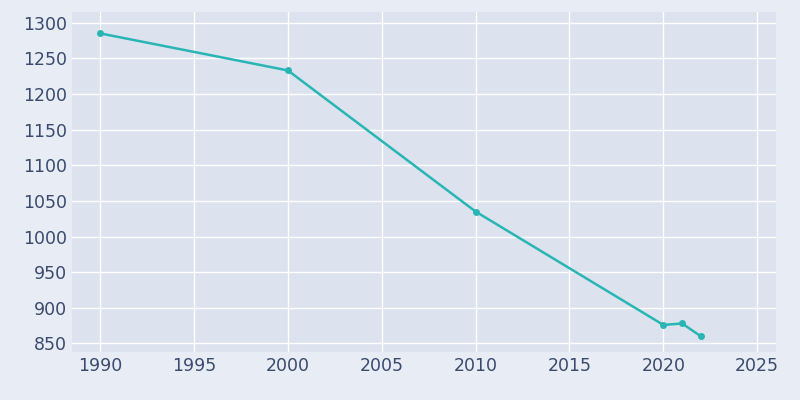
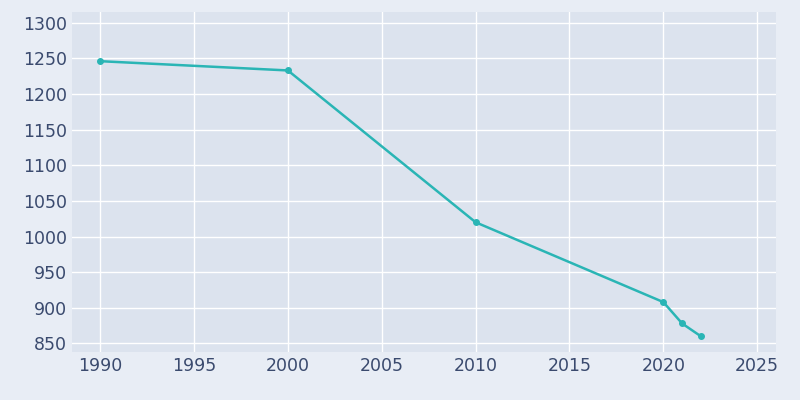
1990: 1285 -> 1246
2010: 1035 -> 1020
2020: 876 -> 908
